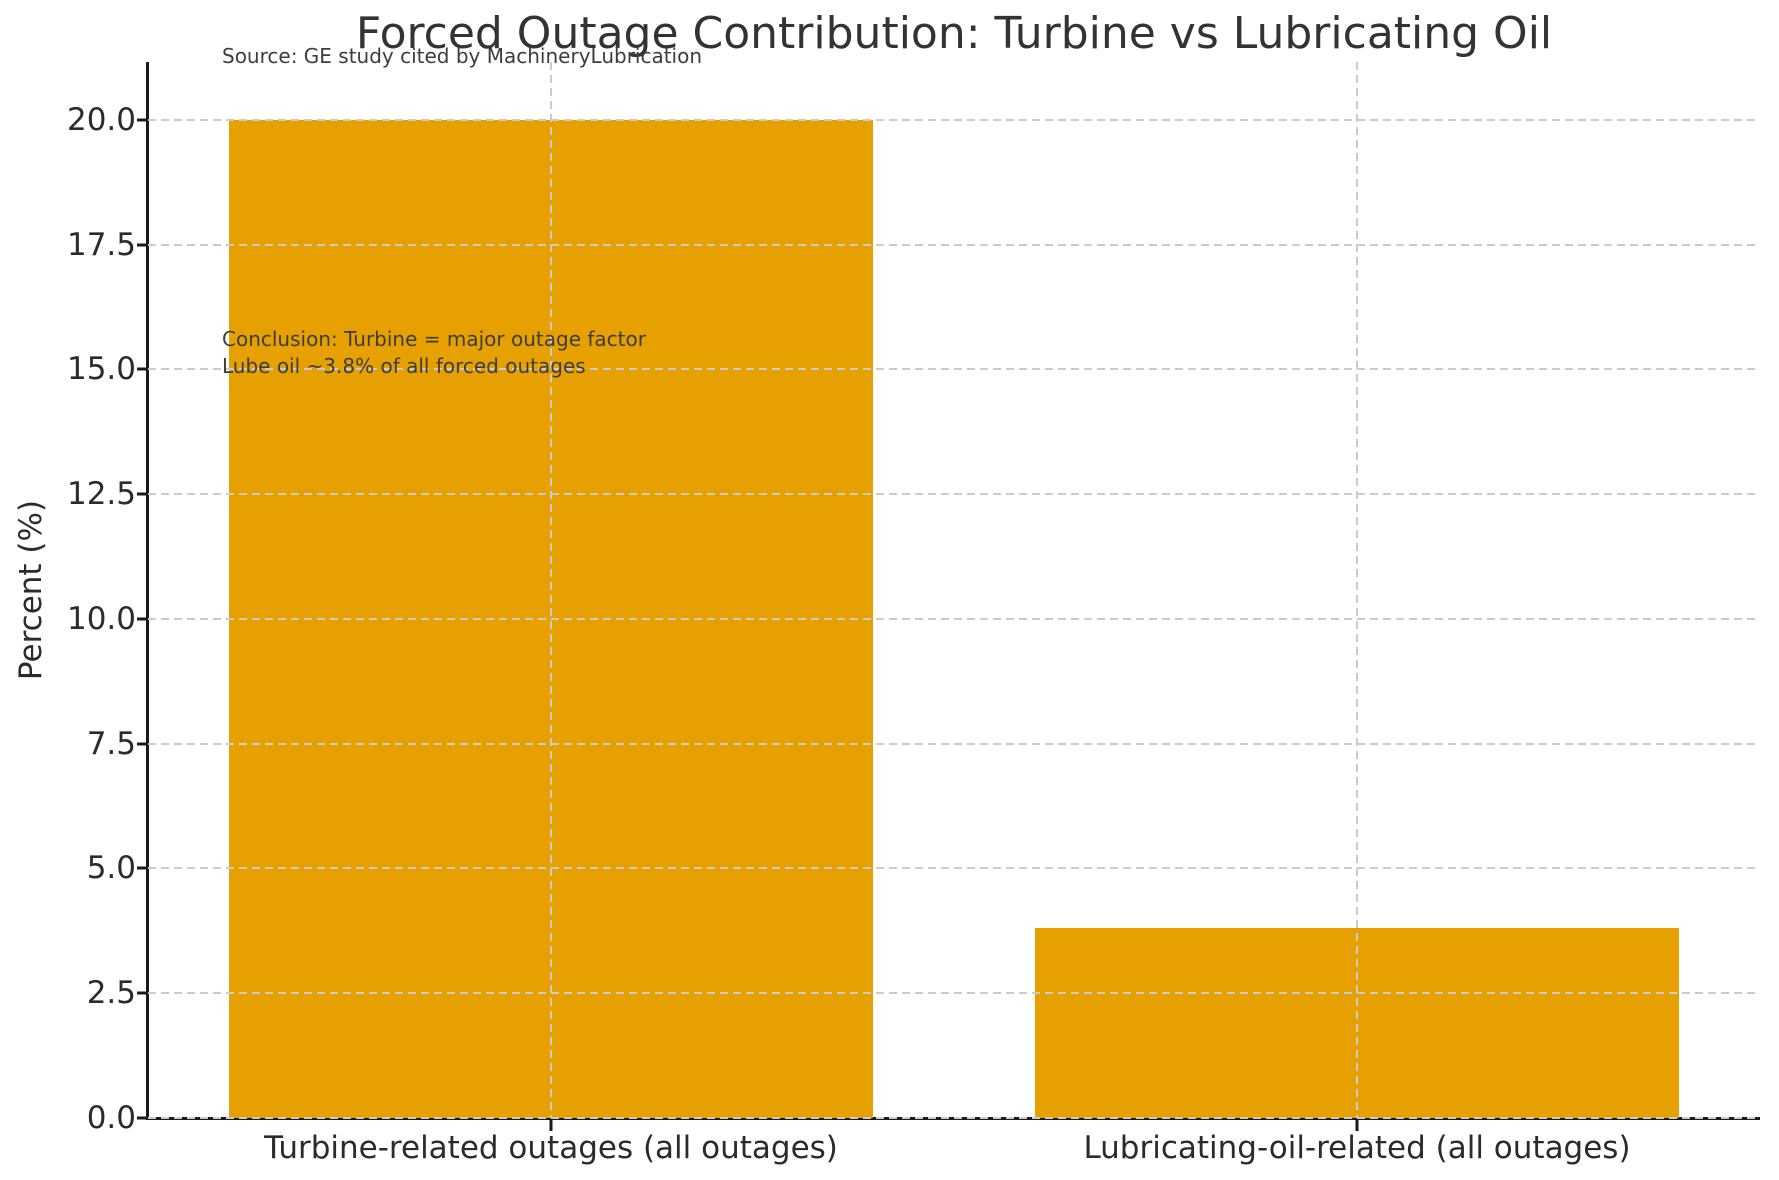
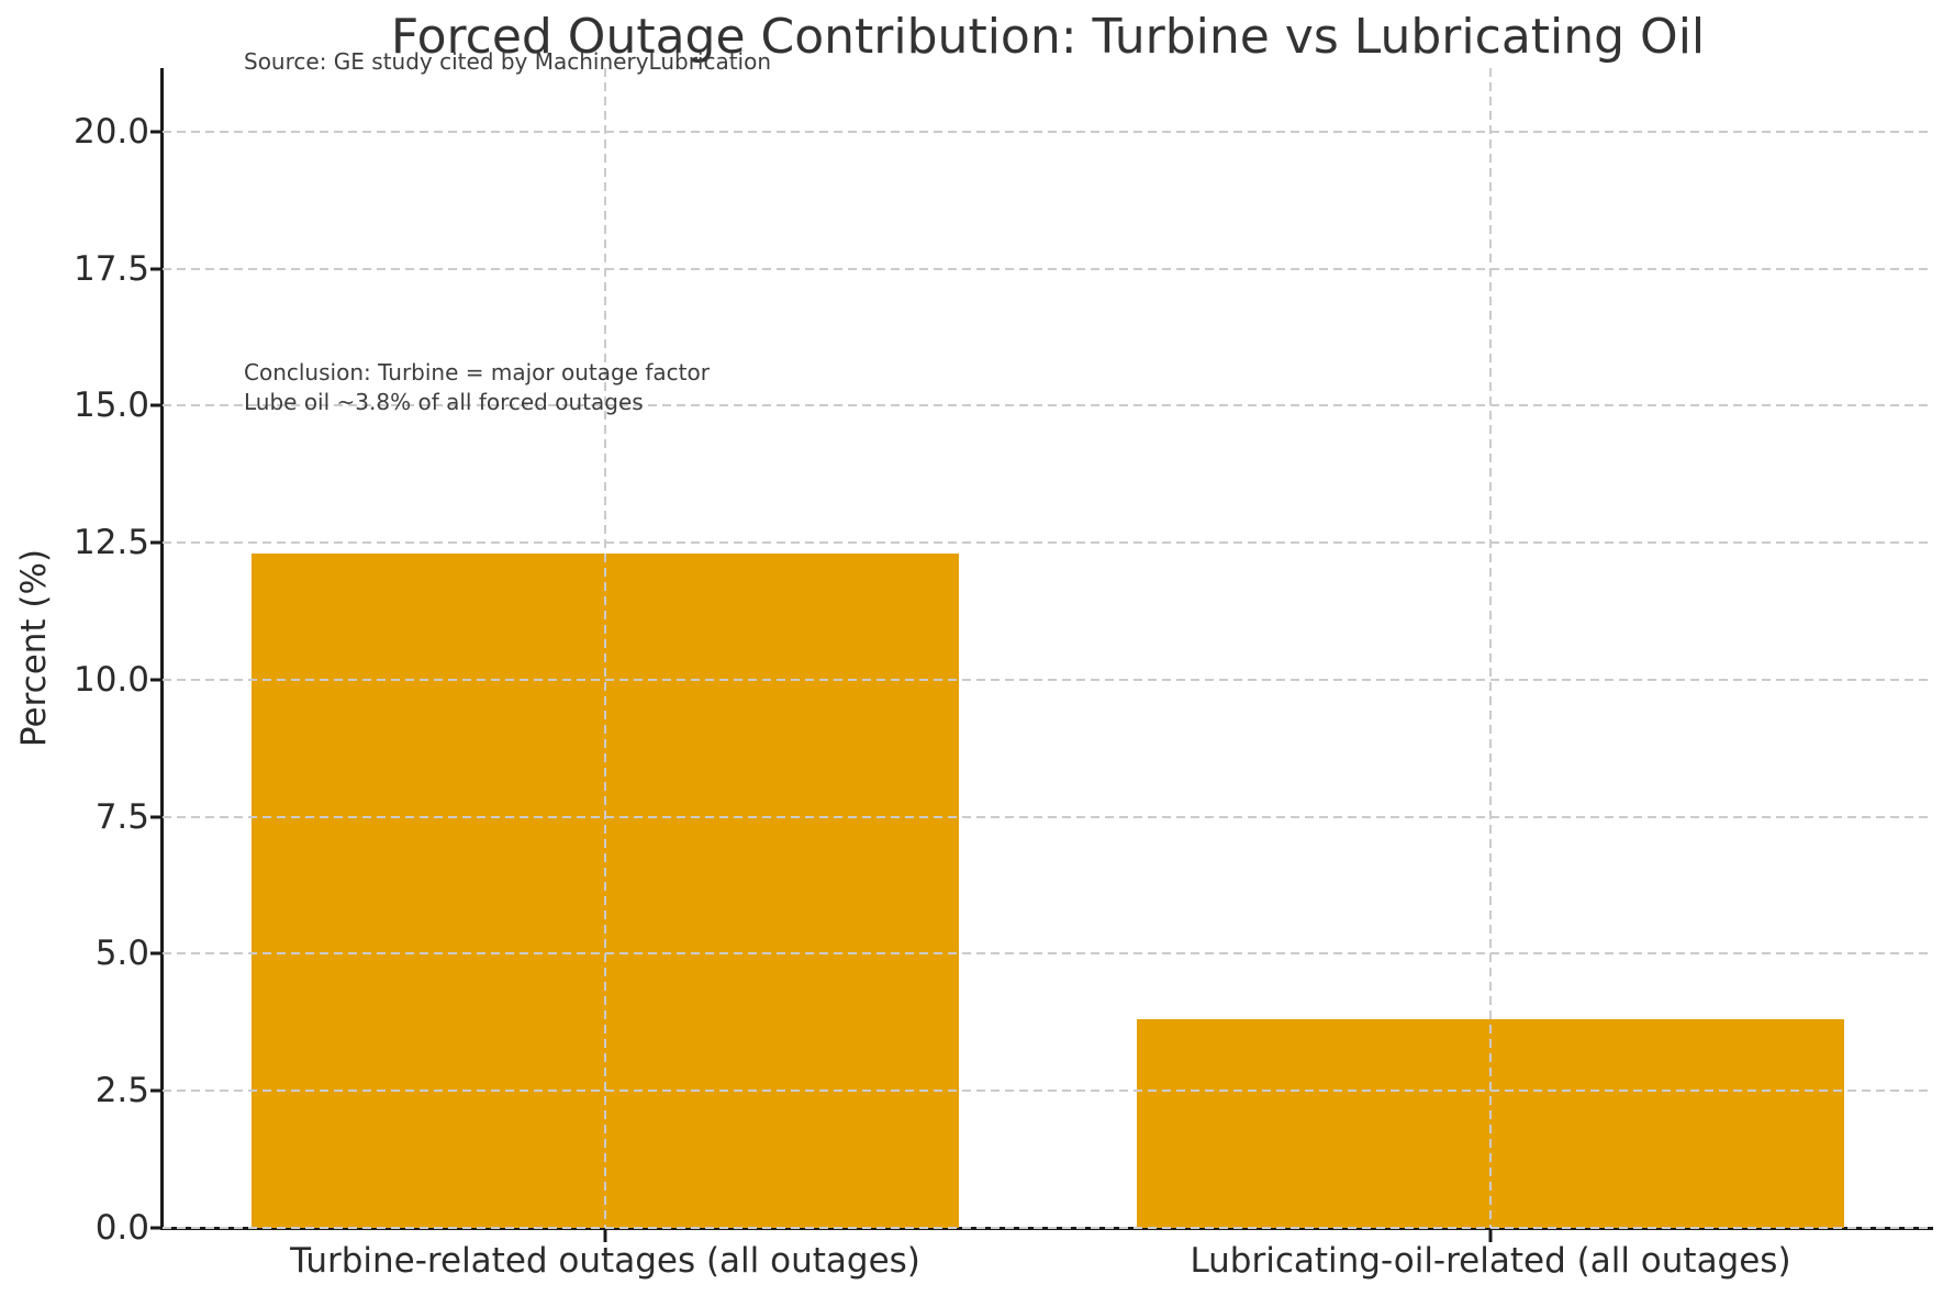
Turbine-related outages (all outages): 20.0 -> 12.3
